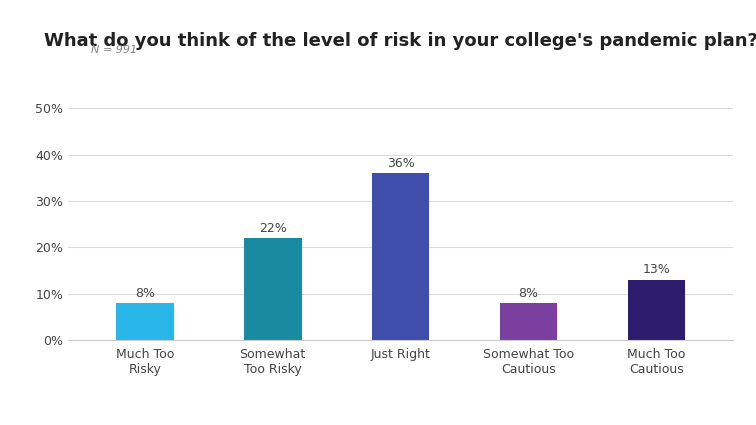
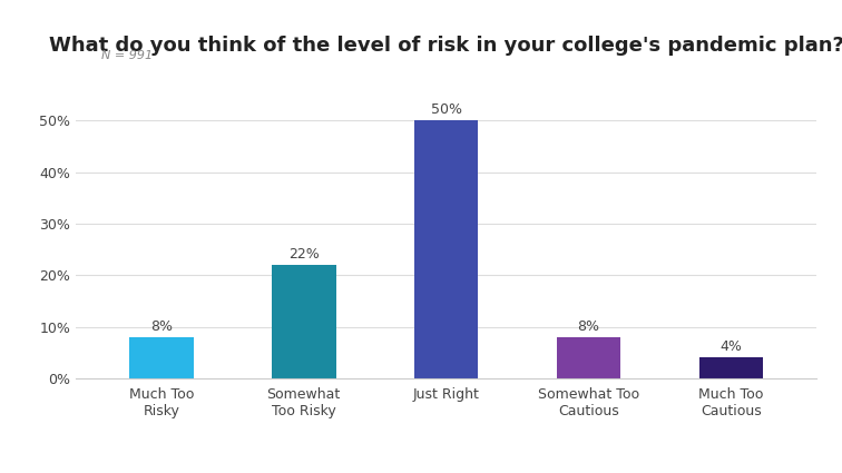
Just Right: 36% -> 50%
Much Too Cautious: 13% -> 4%
